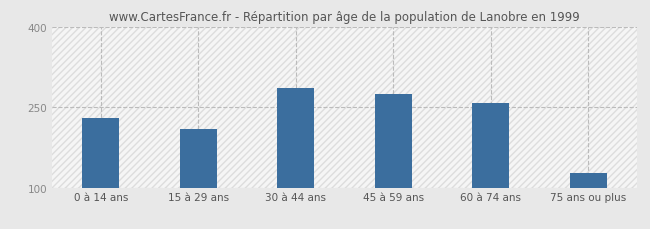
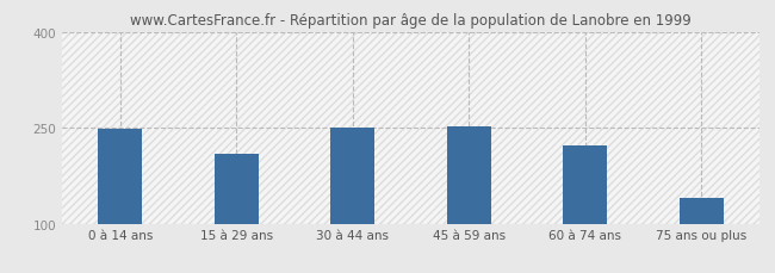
0 à 14 ans: 230 -> 248
30 à 44 ans: 285 -> 250
45 à 59 ans: 275 -> 252
60 à 74 ans: 258 -> 222
75 ans ou plus: 128 -> 140
